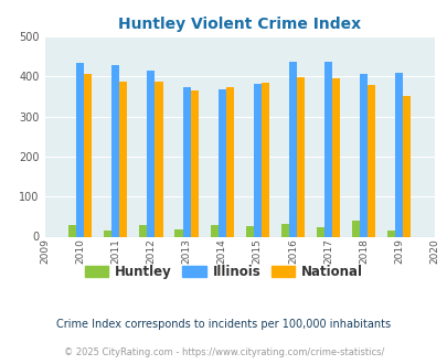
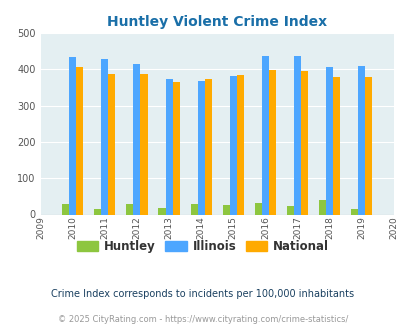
National/2019: 350 -> 379
